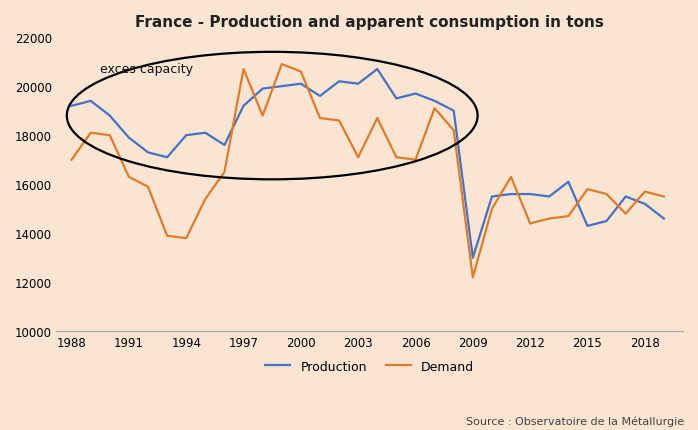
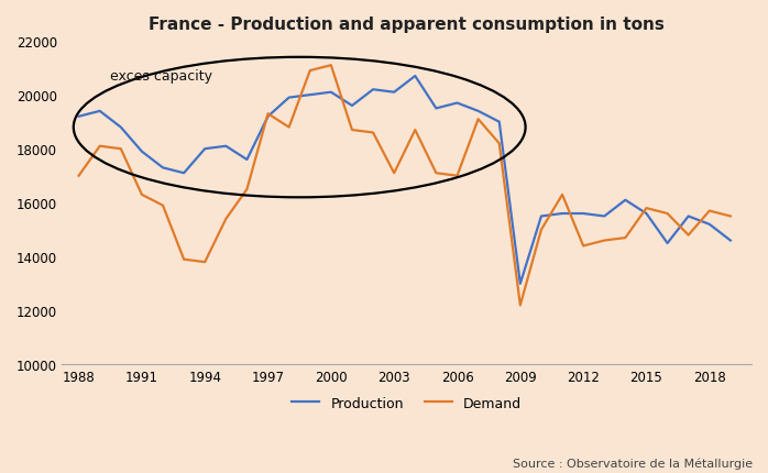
Demand/1997: 20700 -> 19300
Demand/2000: 20600 -> 21100
Production/2015: 14300 -> 15600
